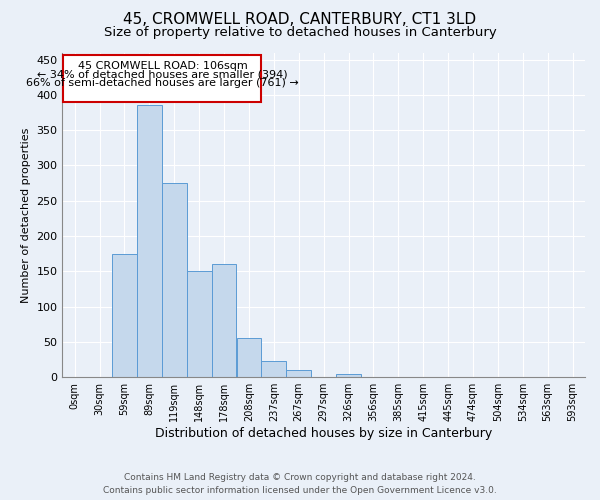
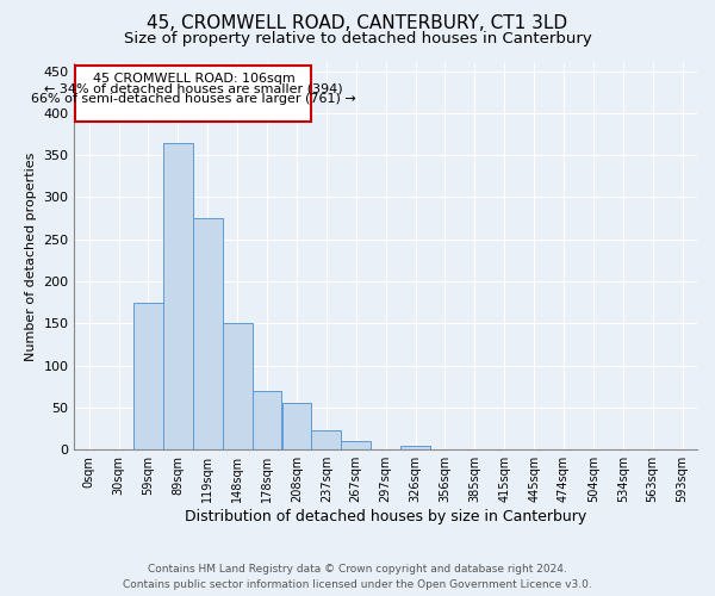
89sqm: 386 -> 365
178sqm: 160 -> 70
